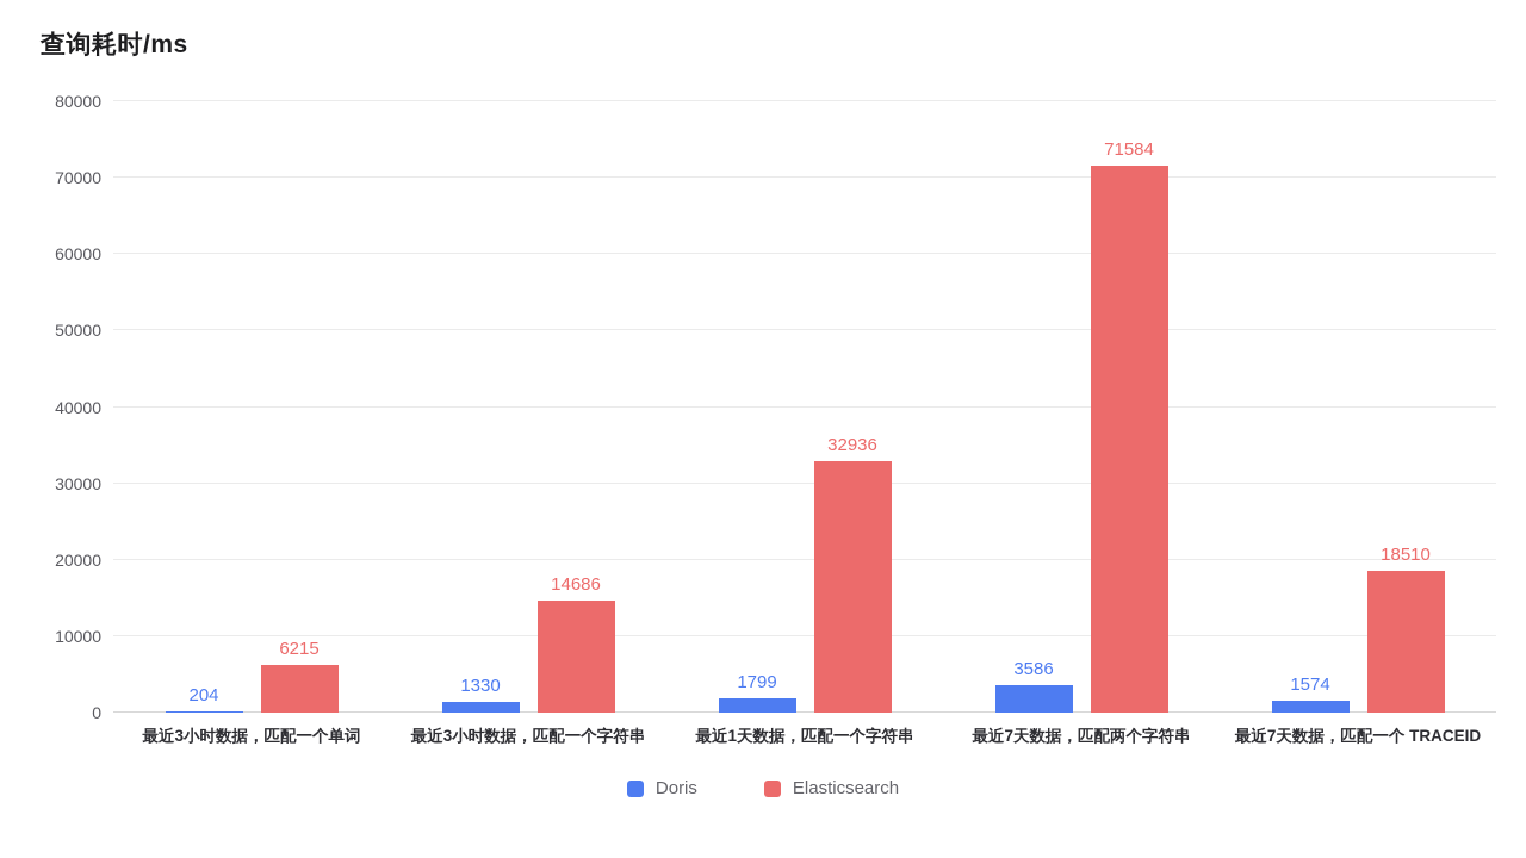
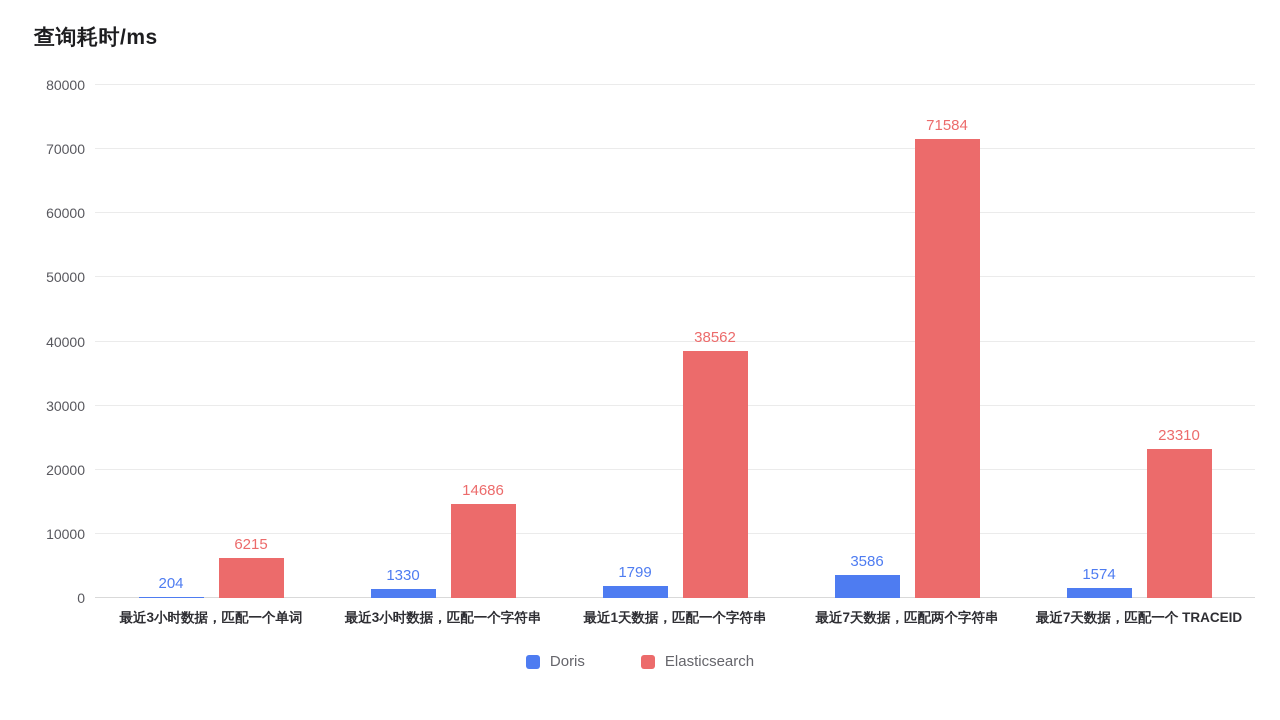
Elasticsearch/最近1天数据，匹配一个字符串: 32936 -> 38562
Elasticsearch/最近7天数据，匹配一个 TRACEID: 18510 -> 23310
